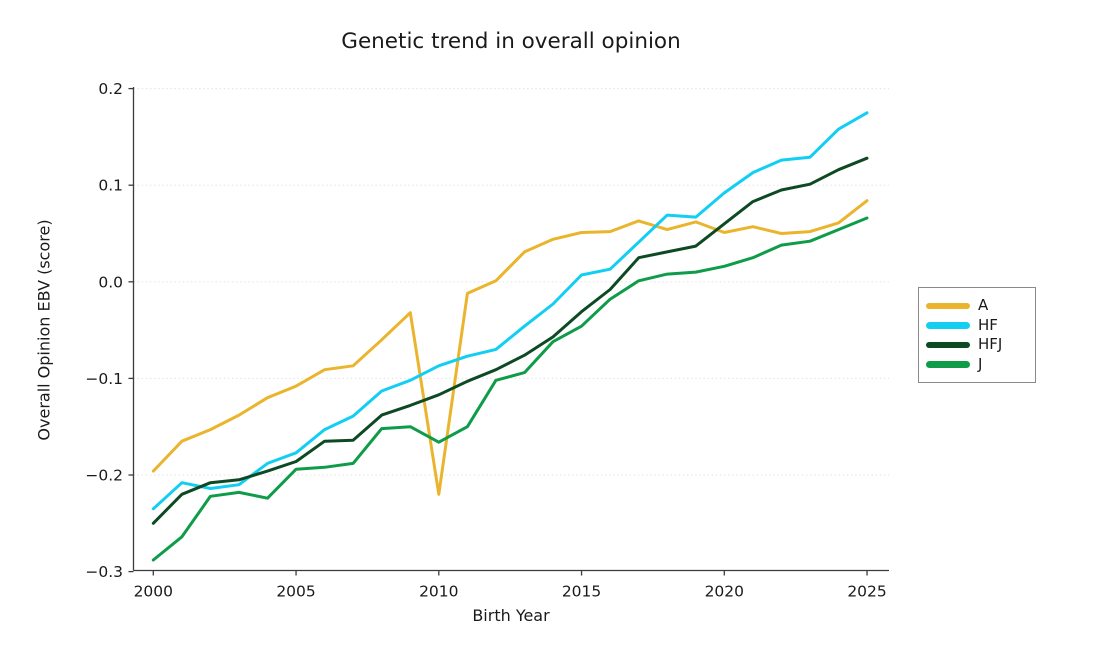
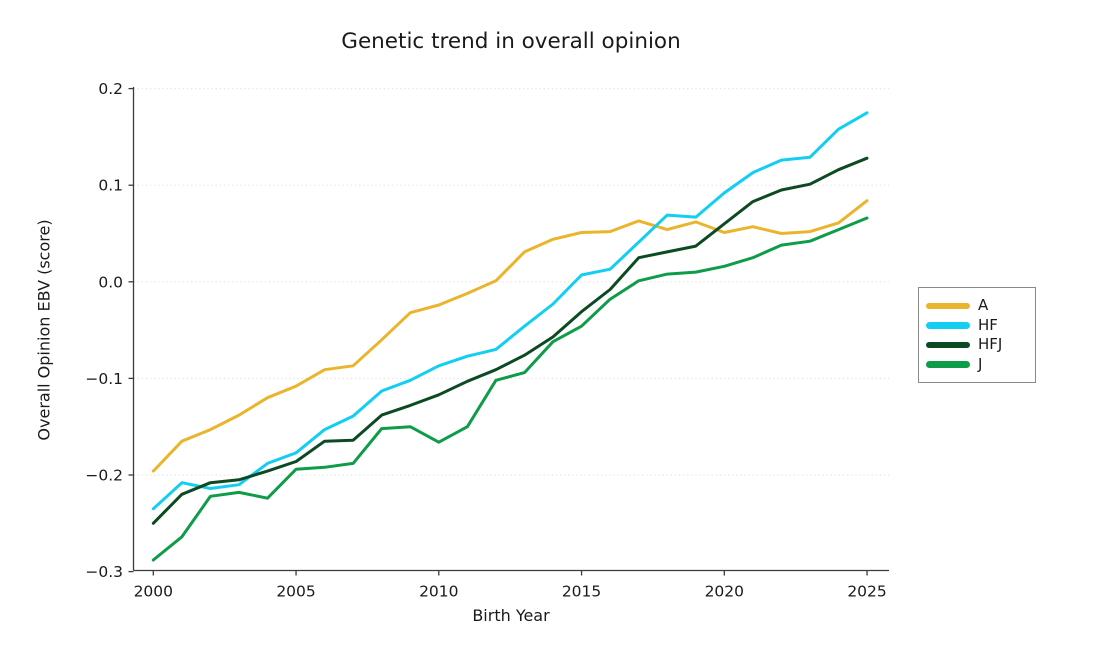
A/2010: -0.22 -> -0.02
